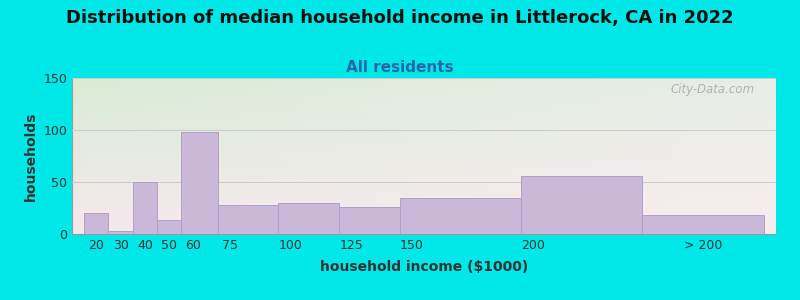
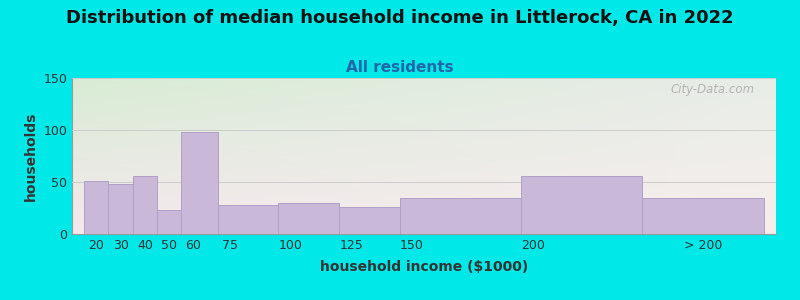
20: 20 -> 51
30: 3 -> 48
40: 50 -> 56
50: 13 -> 23
> 200: 18 -> 35
